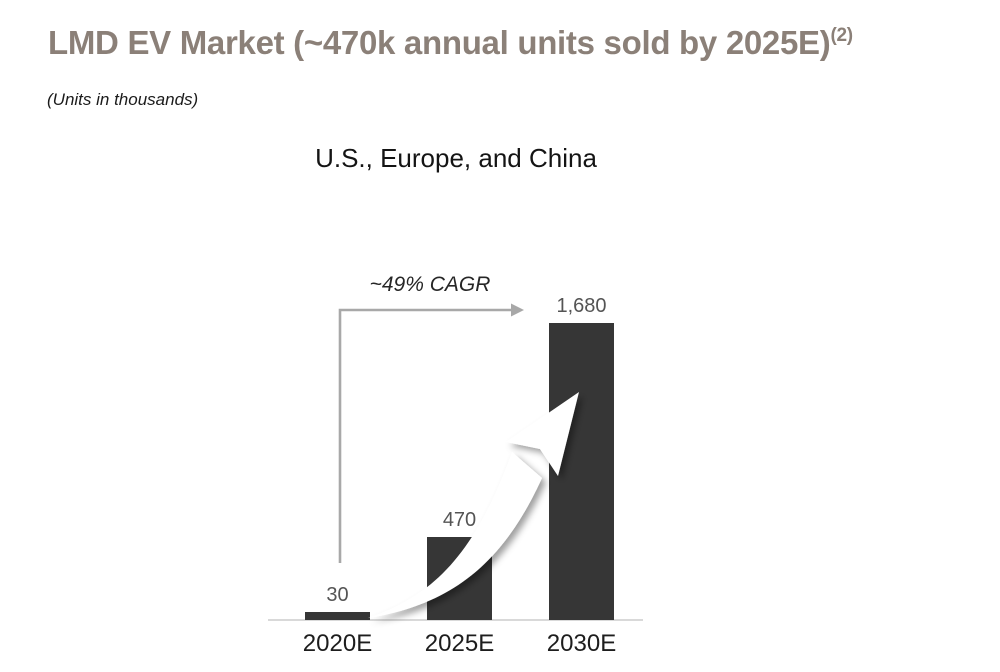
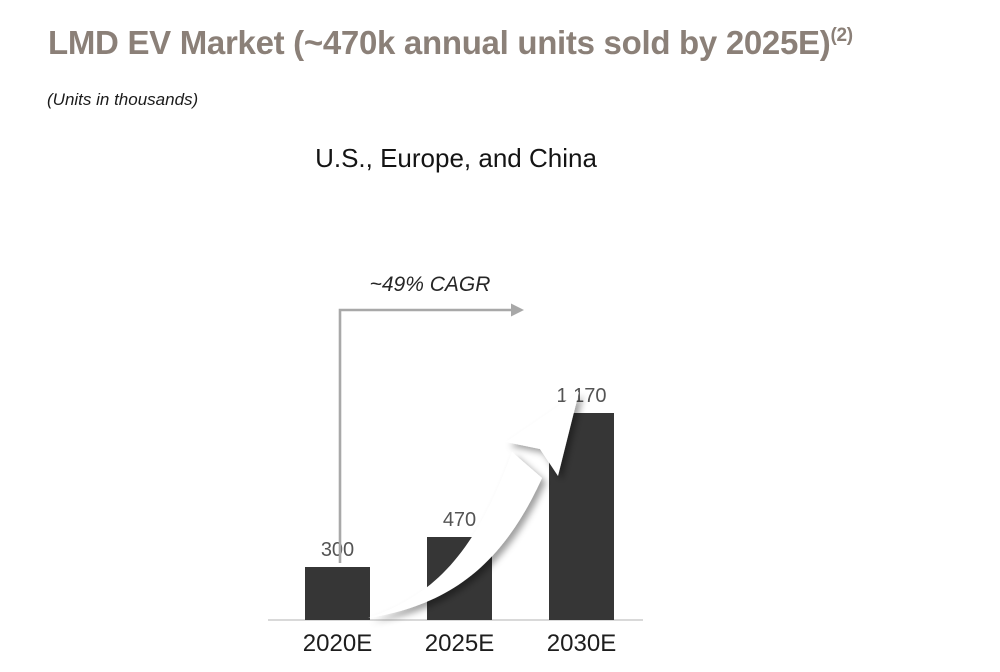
2020E: 30 -> 300
2030E: 1,680 -> 1,170
